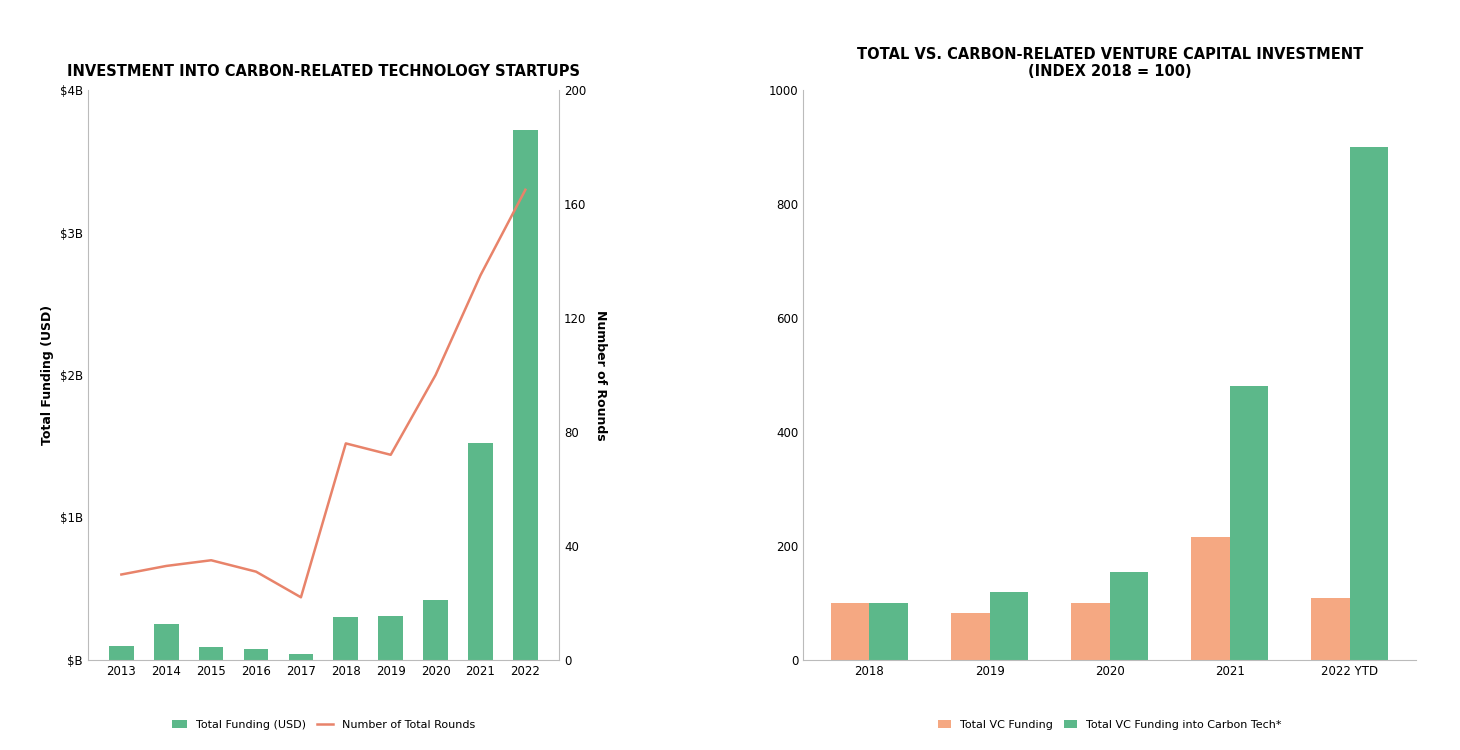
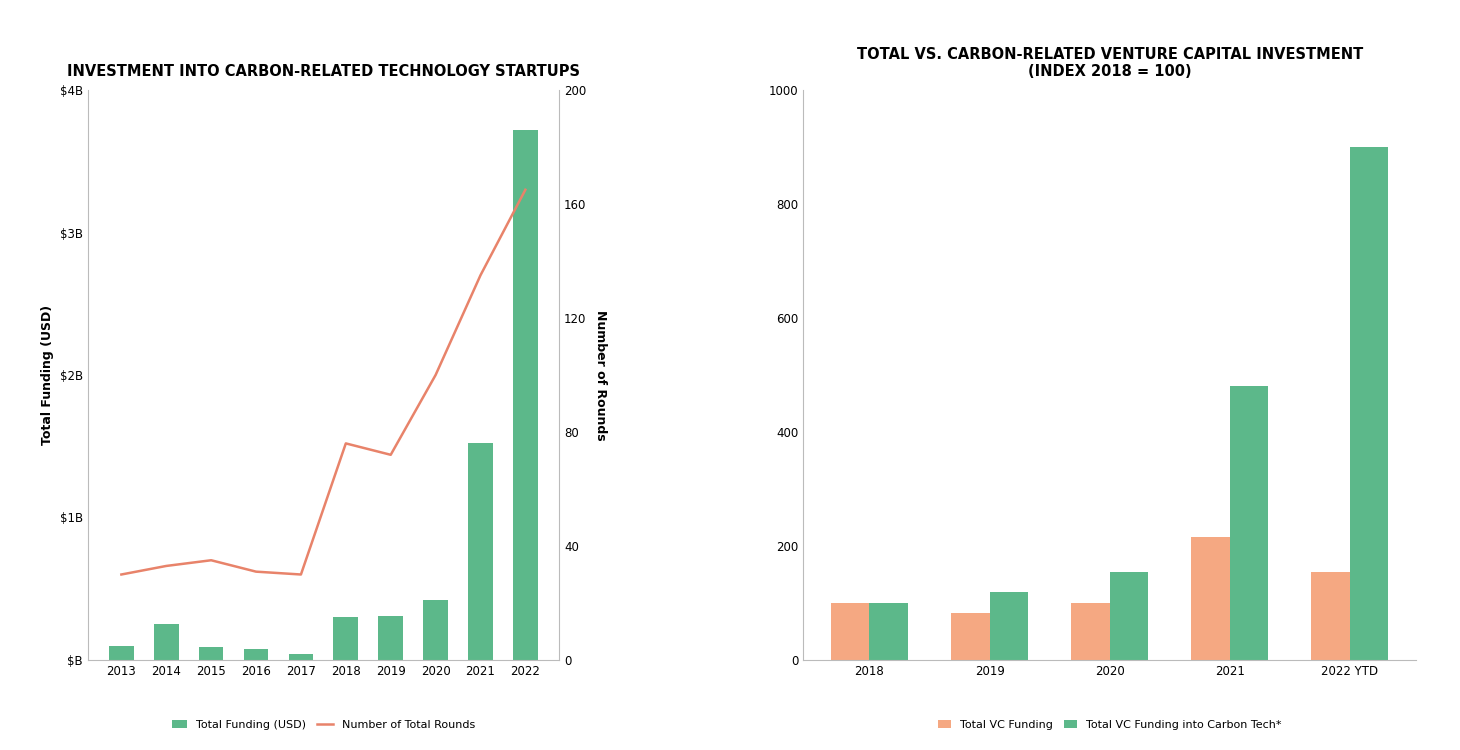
INVESTMENT INTO CARBON-RELATED TECHNOLOGY STARTUPS/Number of Total Rounds/2017: 22 -> 30
Total VC Funding/2022 YTD: 108 -> 154
